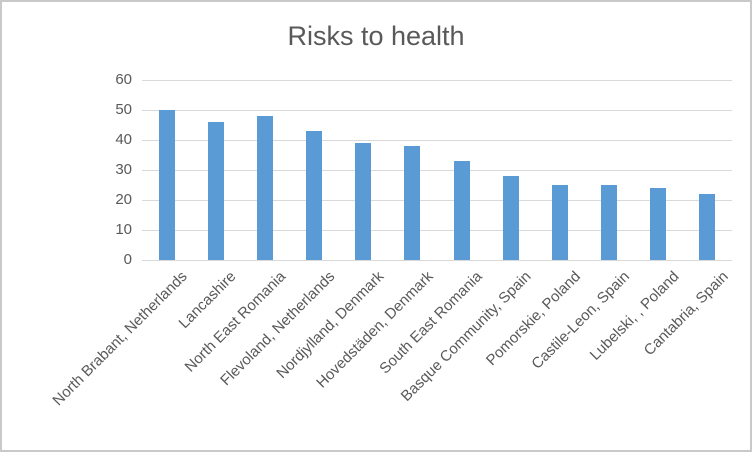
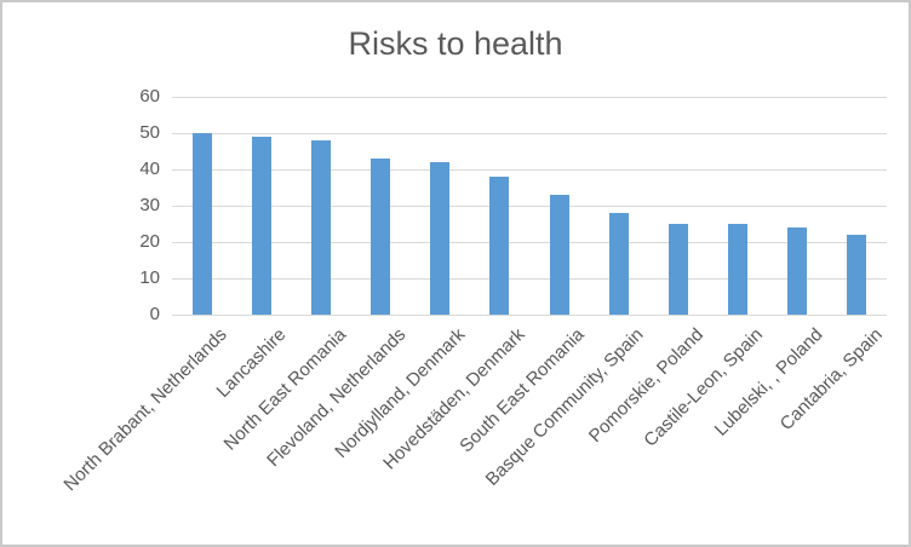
Lancashire: 46 -> 49
Nordjylland, Denmark: 39 -> 42
